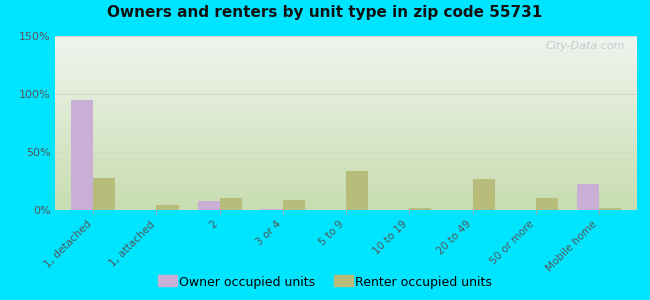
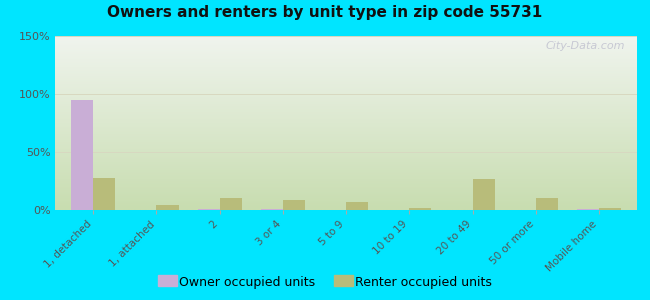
Owner occupied units/2: 8% -> 1%
Renter occupied units/5 to 9: 34% -> 7%
Owner occupied units/Mobile home: 22% -> 1%
